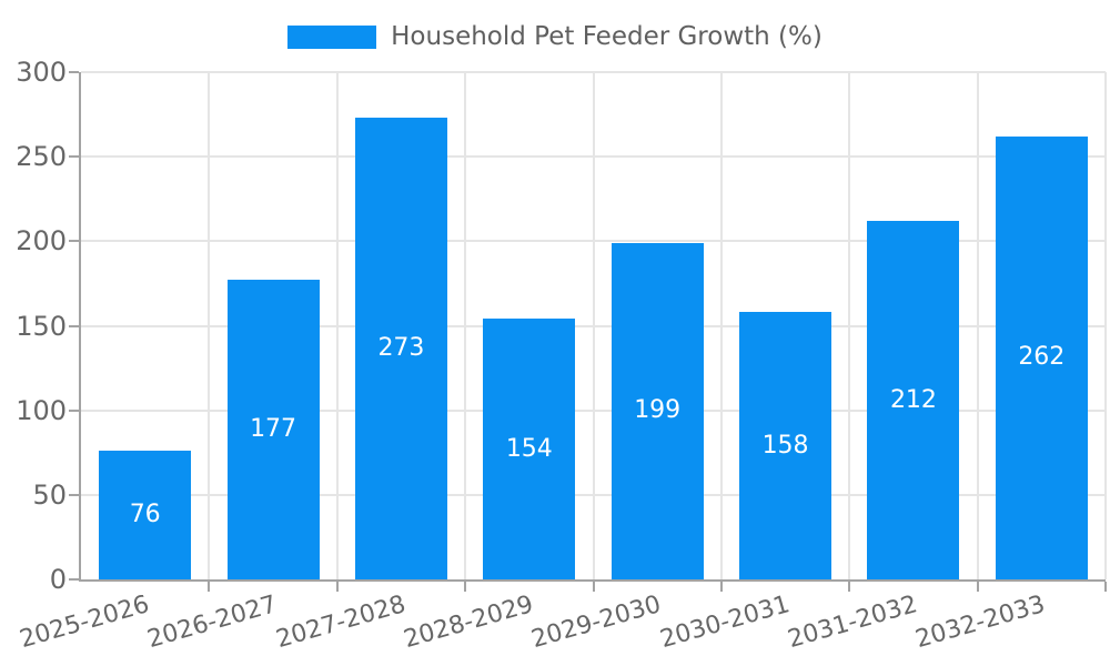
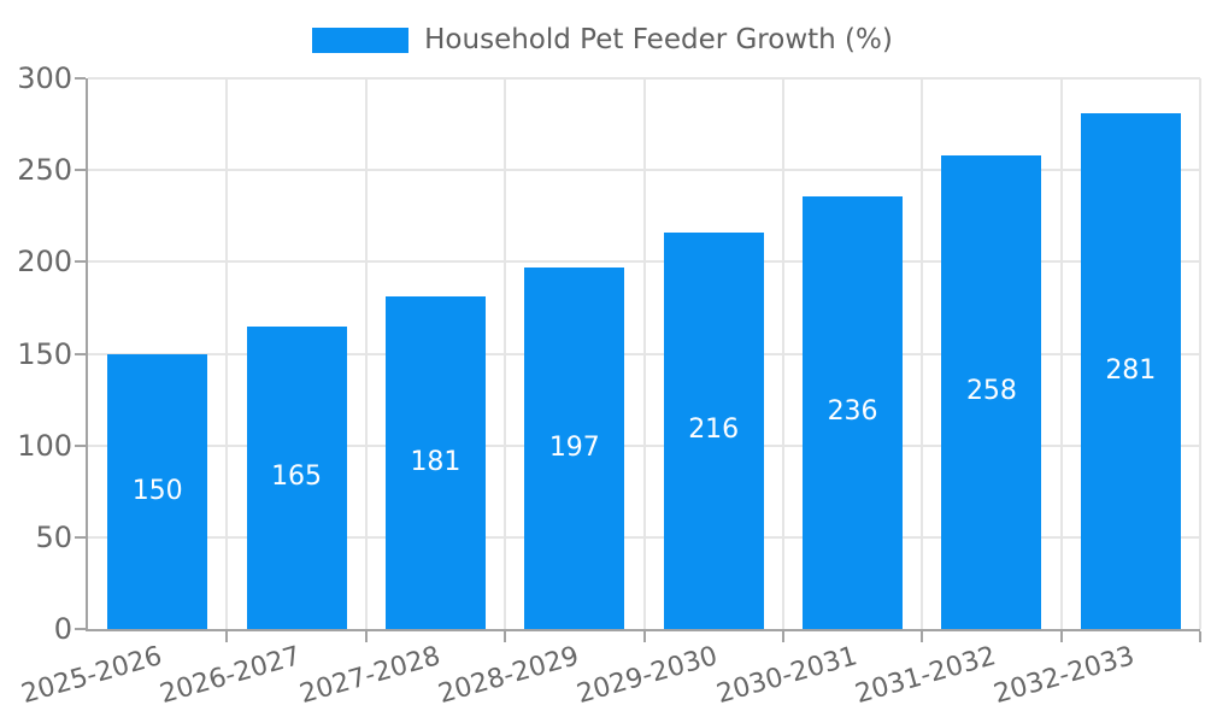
2025-2026: 76 -> 150
2026-2027: 177 -> 165
2027-2028: 273 -> 181
2028-2029: 154 -> 197
2029-2030: 199 -> 216
2030-2031: 158 -> 236
2031-2032: 212 -> 258
2032-2033: 262 -> 281
